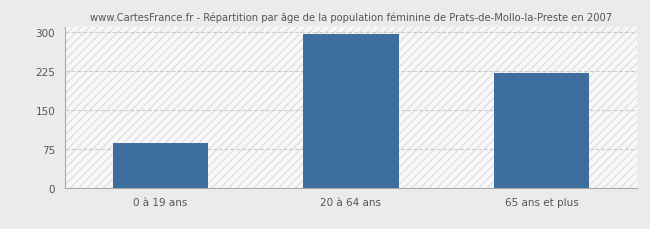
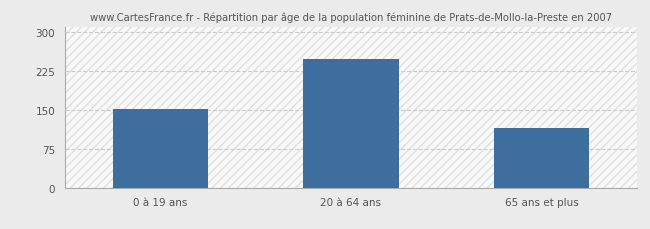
0 à 19 ans: 85 -> 152
20 à 64 ans: 295 -> 248
65 ans et plus: 220 -> 114
